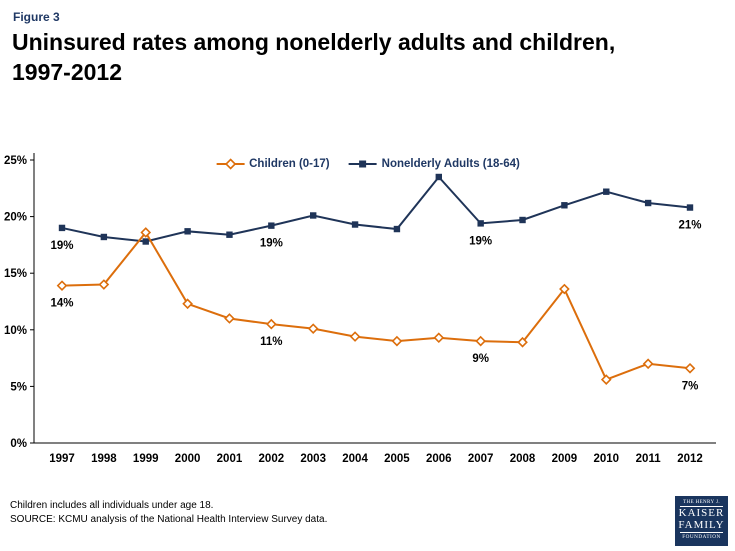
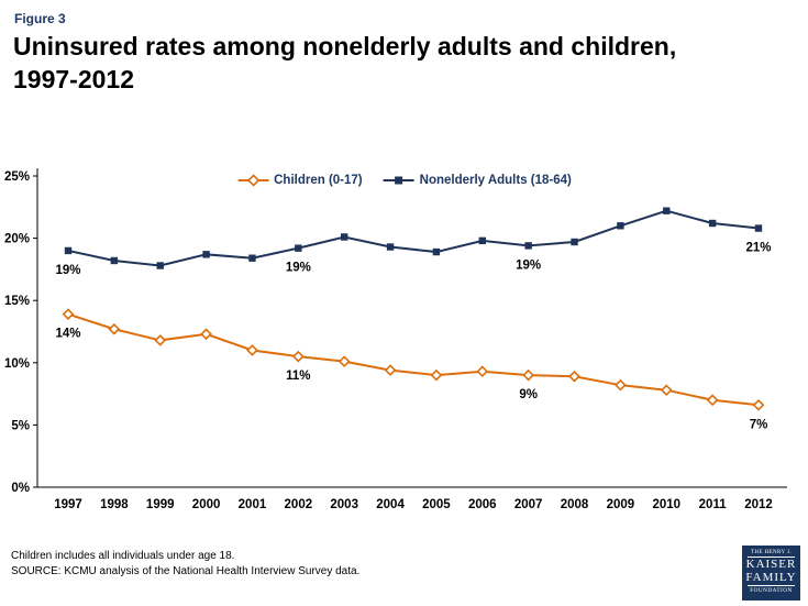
Children (0-17)/1998: 14.0% -> 12.7%
Children (0-17)/1999: 18.6% -> 11.8%
Nonelderly Adults (18-64)/2006: 23.5% -> 19.8%
Children (0-17)/2009: 13.6% -> 8.2%
Children (0-17)/2010: 5.6% -> 7.8%
